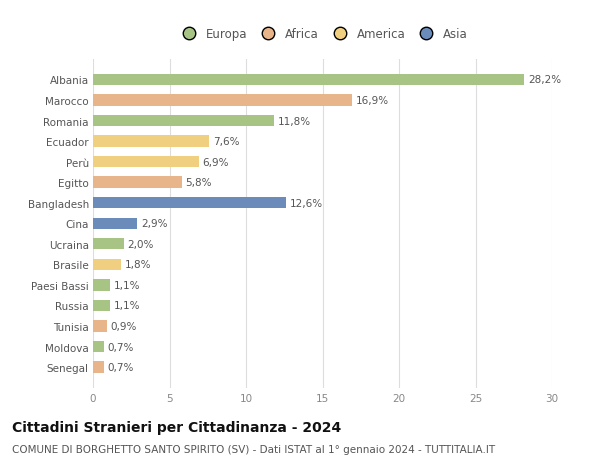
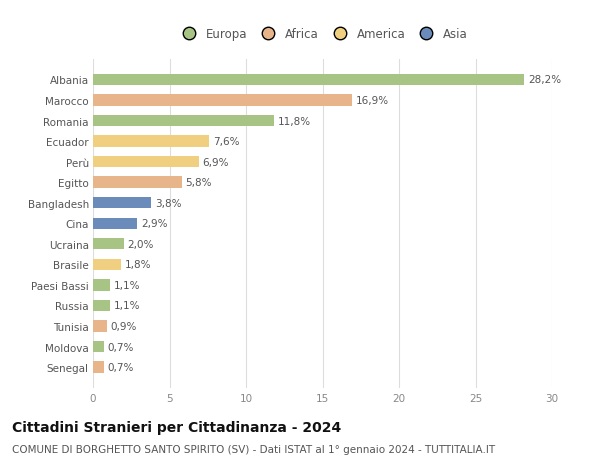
Bangladesh: 12,6% -> 3,8%
